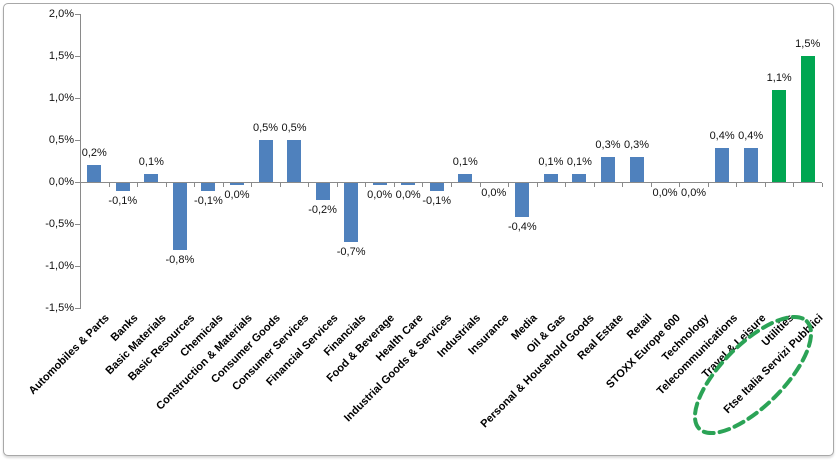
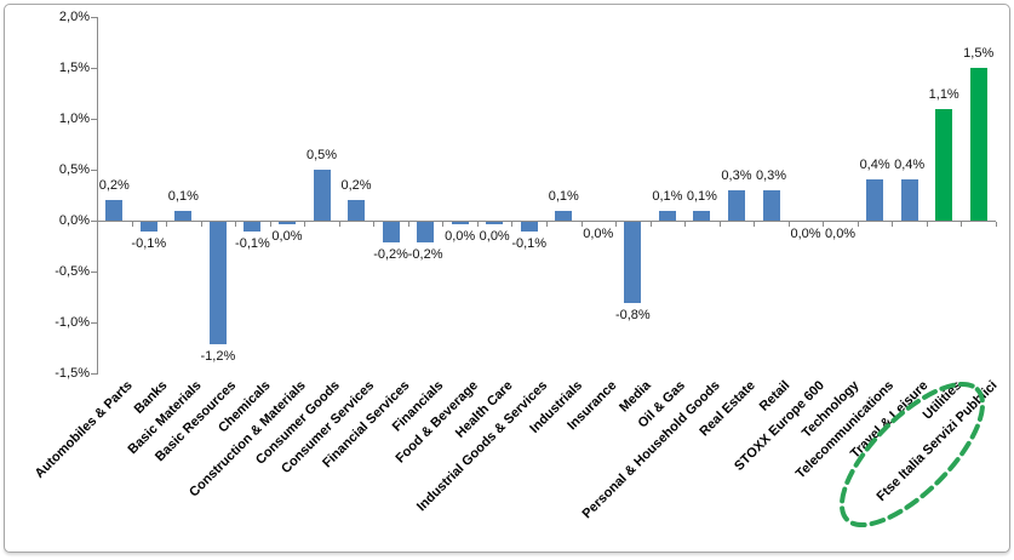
Basic Resources: -0,8% -> -1,2%
Consumer Services: 0,5% -> 0,2%
Financials: -0,7% -> -0,2%
Media: -0,4% -> -0,8%
